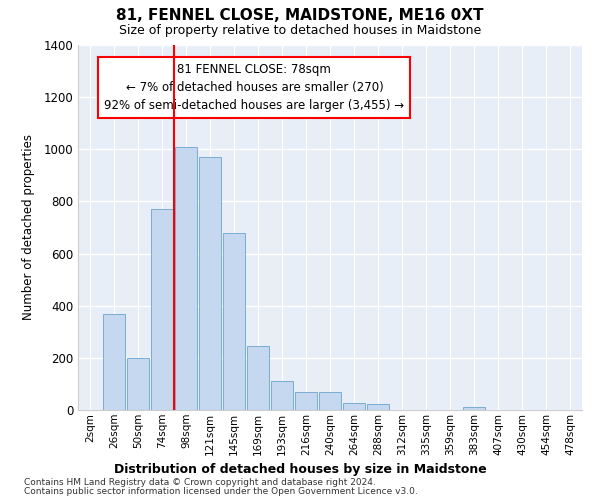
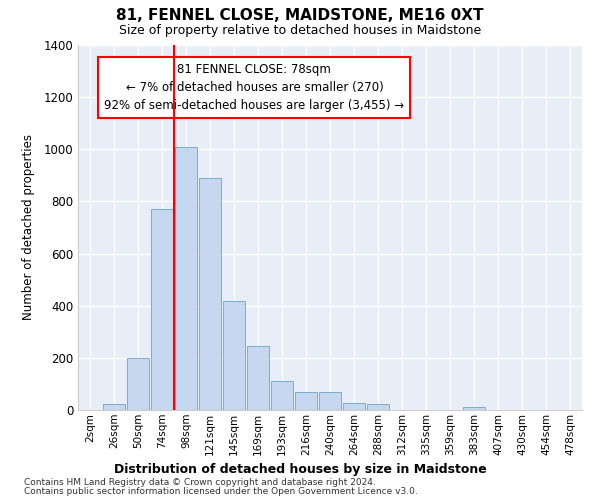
26sqm: 370 -> 22
121sqm: 970 -> 890
145sqm: 680 -> 420
